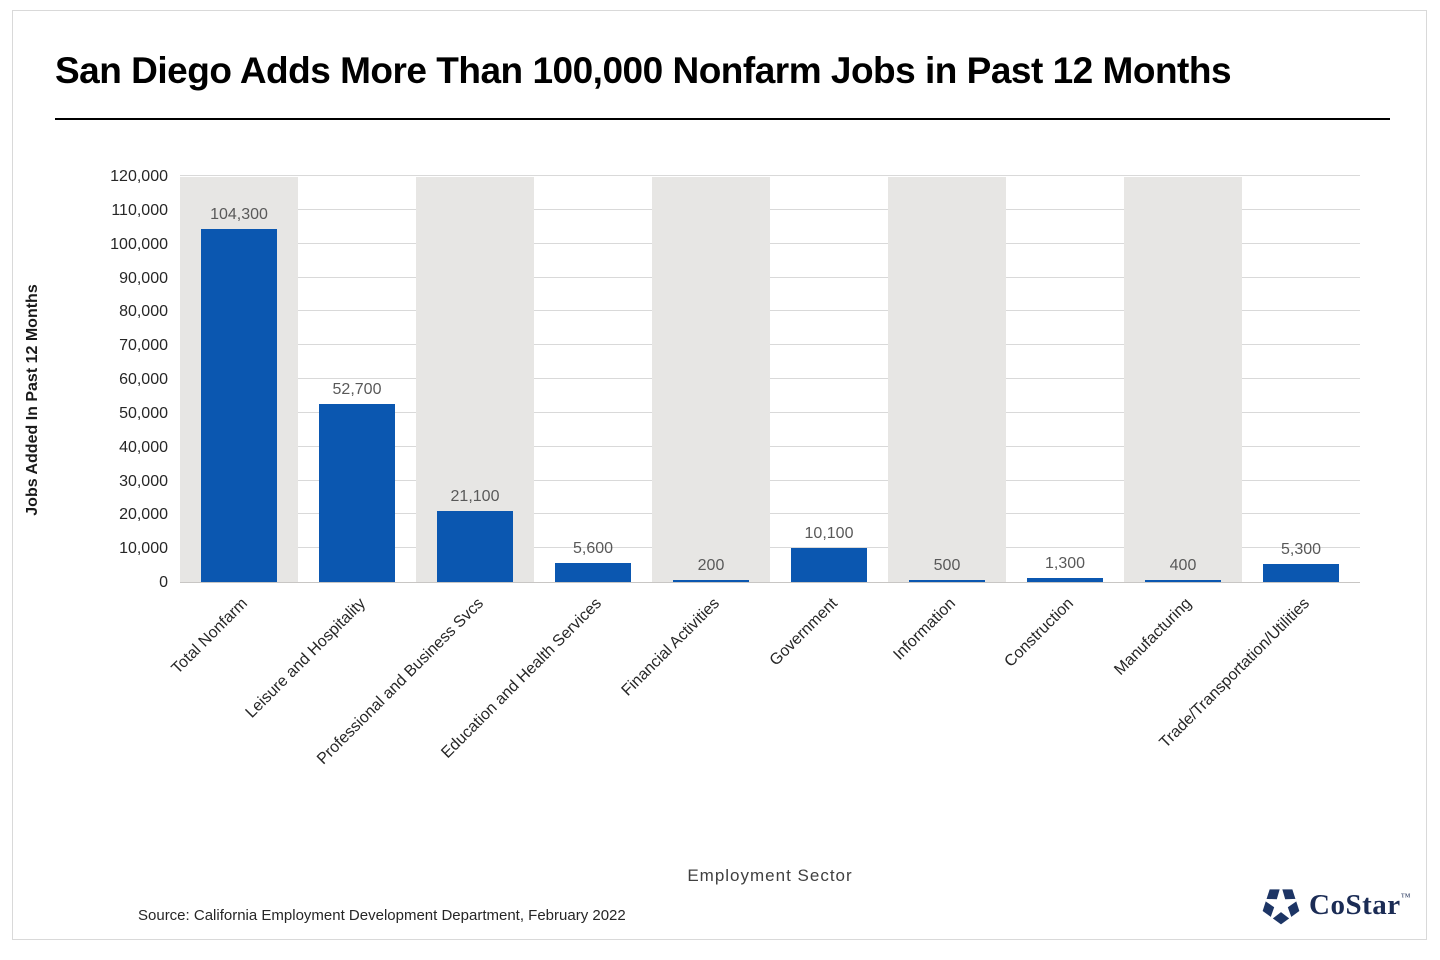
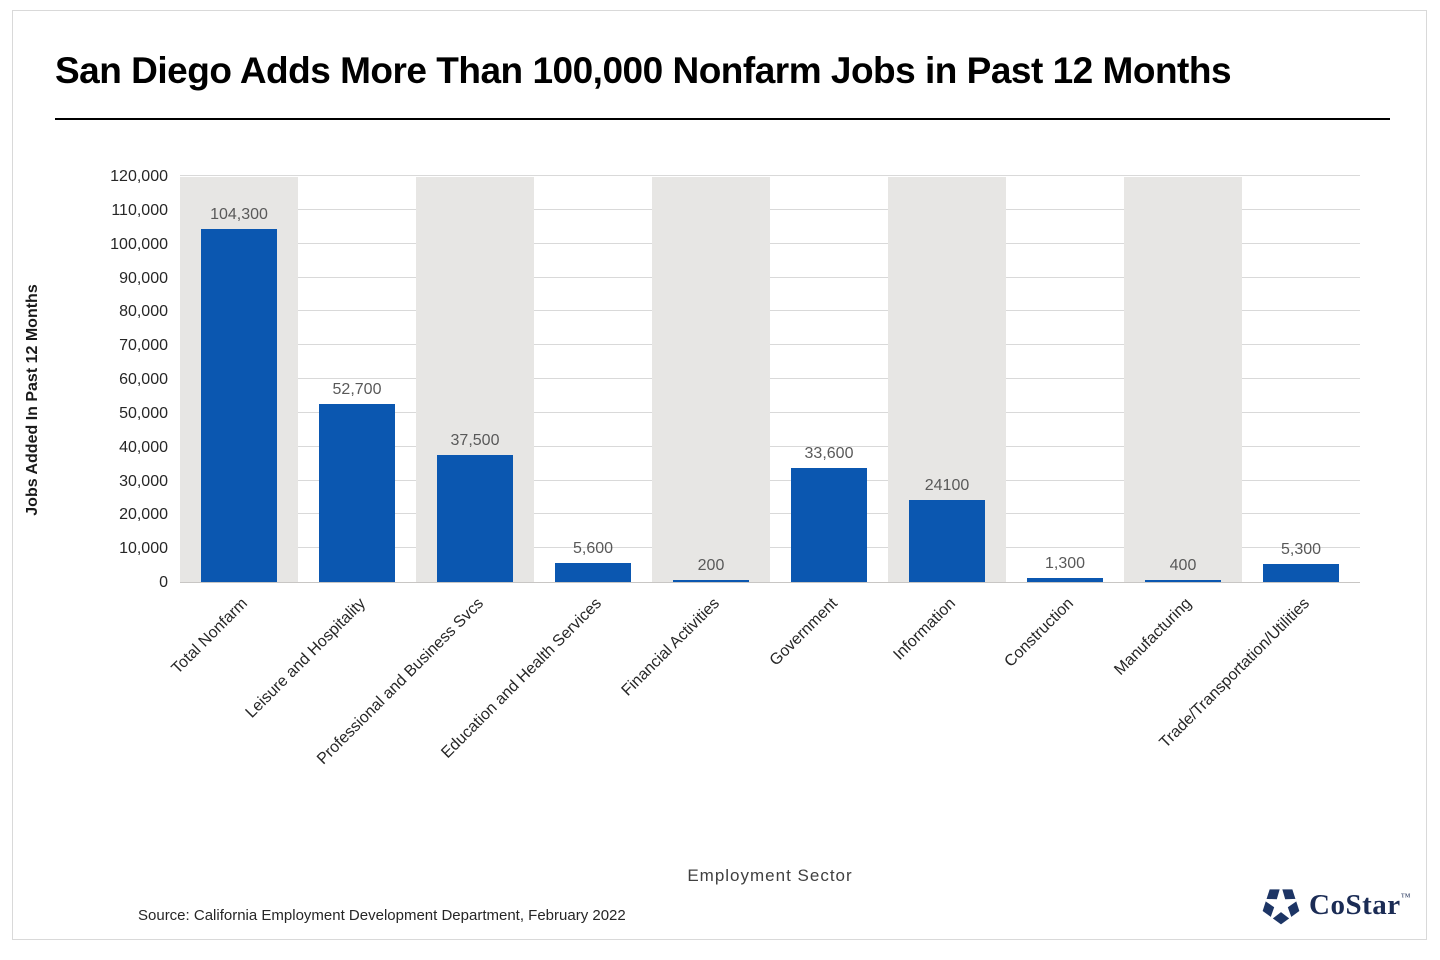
Professional and Business Svcs: 21,100 -> 37,500
Government: 10,100 -> 33,600
Information: 500 -> 24100
